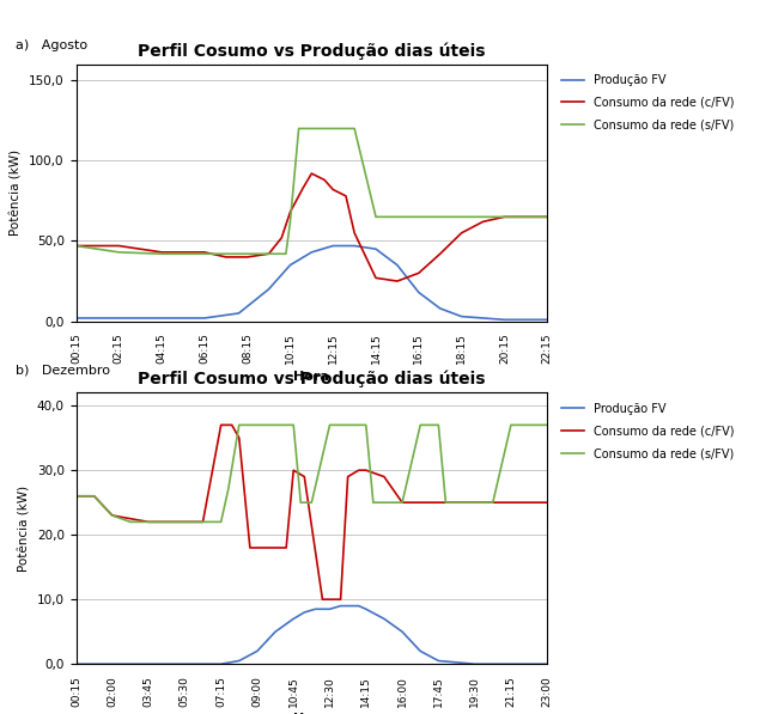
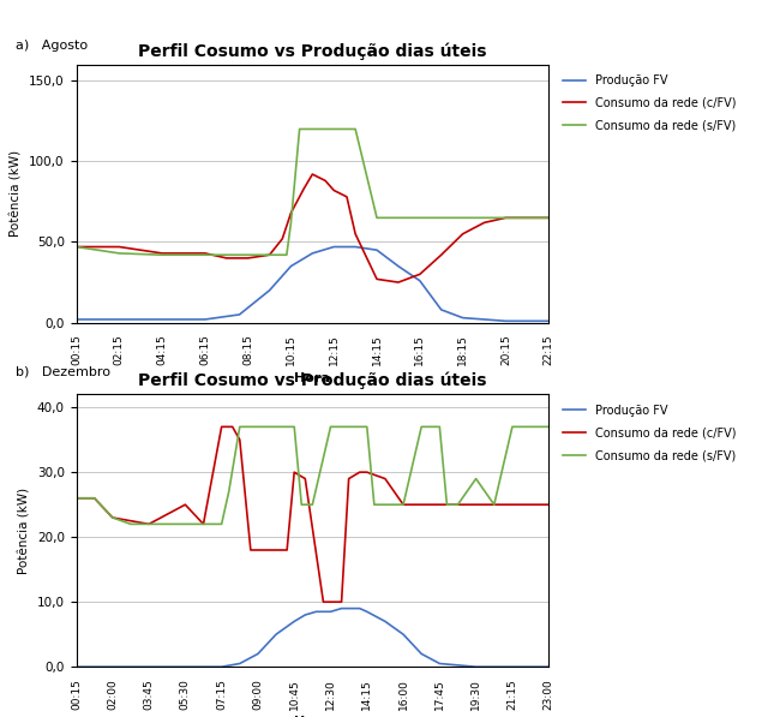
Produção FV/16:15: 18 -> 26
Consumo da rede (c/FV)/05:30: 22 -> 25
Consumo da rede (s/FV)/19:30: 25 -> 29
